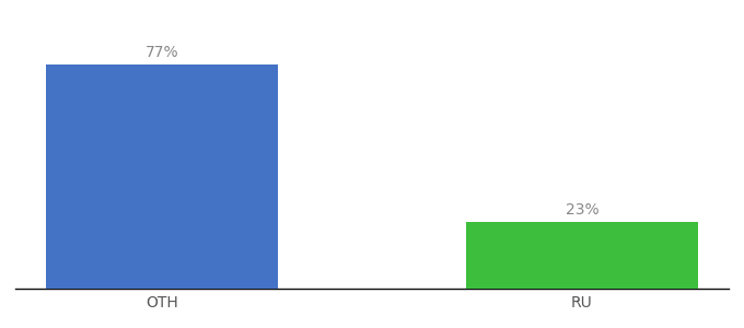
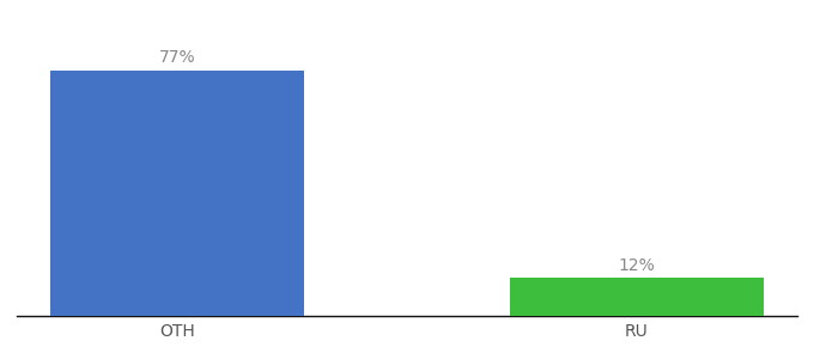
RU: 23% -> 12%
